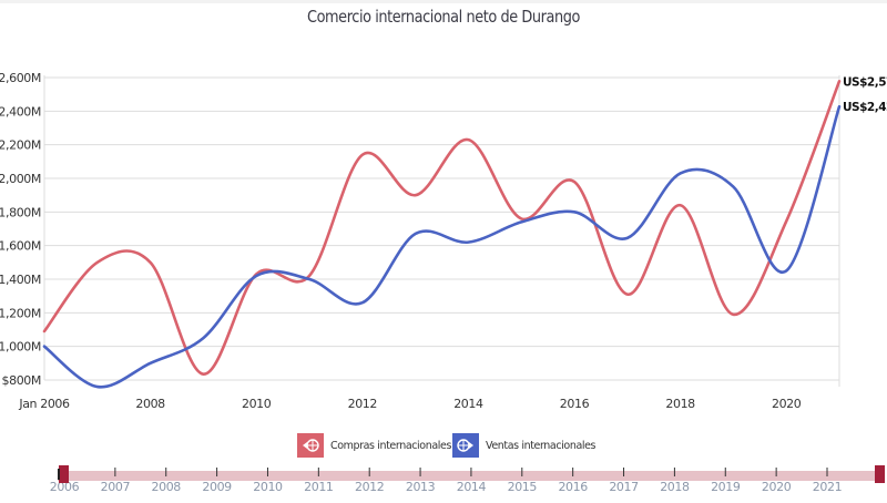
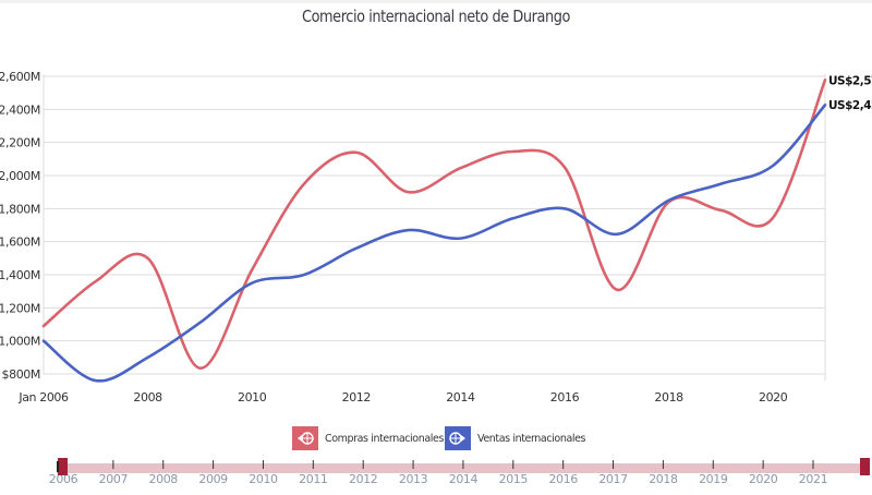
Compras internacionales/2007: $1500M -> $1360M
Ventas internacionales/2009: $1050M -> $1110M
Ventas internacionales/2010: $1420M -> $1350M
Compras internacionales/2011: $1420M -> $1950M
Ventas internacionales/2012: $1260M -> $1560M
Compras internacionales/2014: $2230M -> $2040M
Compras internacionales/2015: $1760M -> $2140M
Compras internacionales/2016: $1980M -> $2050M
Ventas internacionales/2018: $2030M -> $1850M
Compras internacionales/2019: $1190M -> $1790M
Ventas internacionales/2020: $1450M -> $2060M
